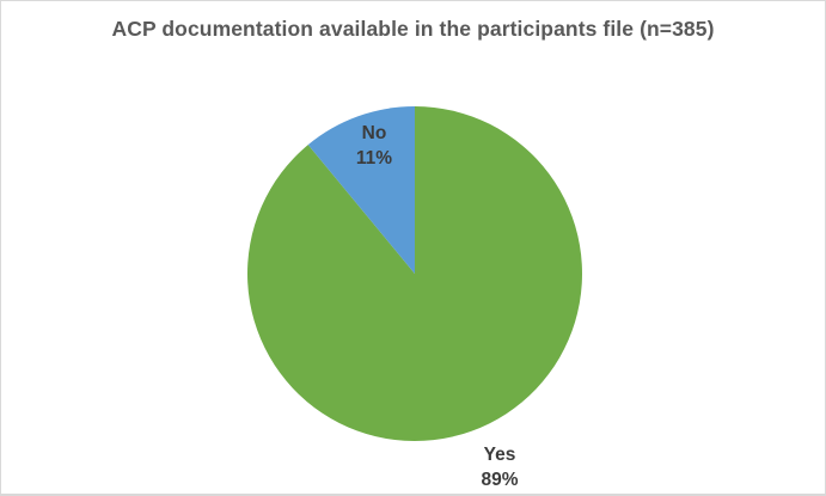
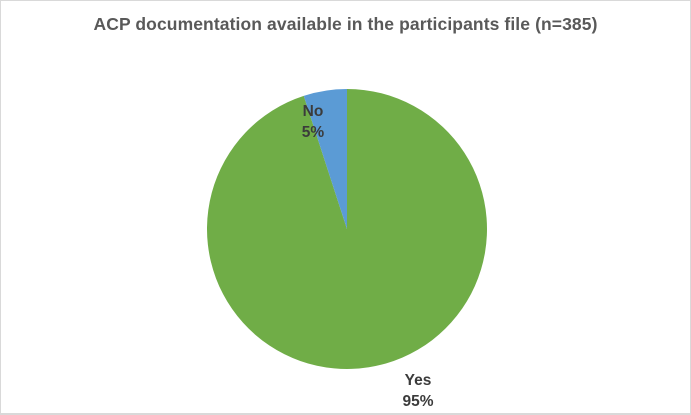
Yes: 89% -> 95%
No: 11% -> 5%
